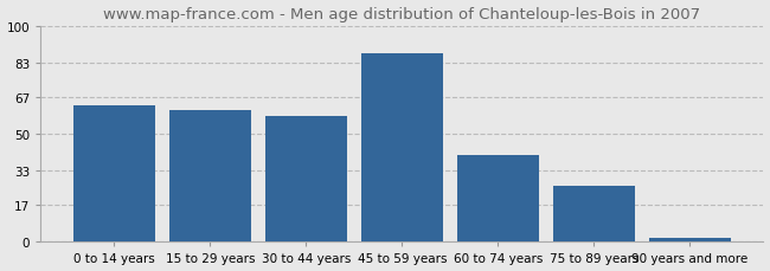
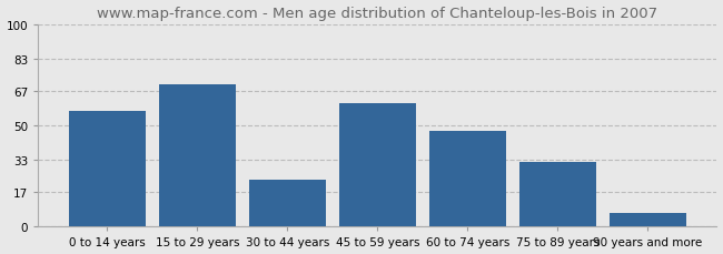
0 to 14 years: 63 -> 57
15 to 29 years: 61 -> 70
30 to 44 years: 58 -> 23
45 to 59 years: 87 -> 61
60 to 74 years: 40 -> 47
75 to 89 years: 26 -> 32
90 years and more: 2 -> 7
